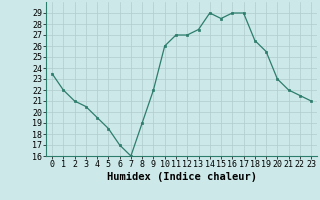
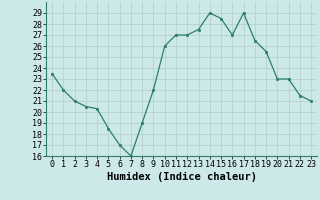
4: 19.5 -> 20.3
16: 29.0 -> 27.0
21: 22.0 -> 23.0
